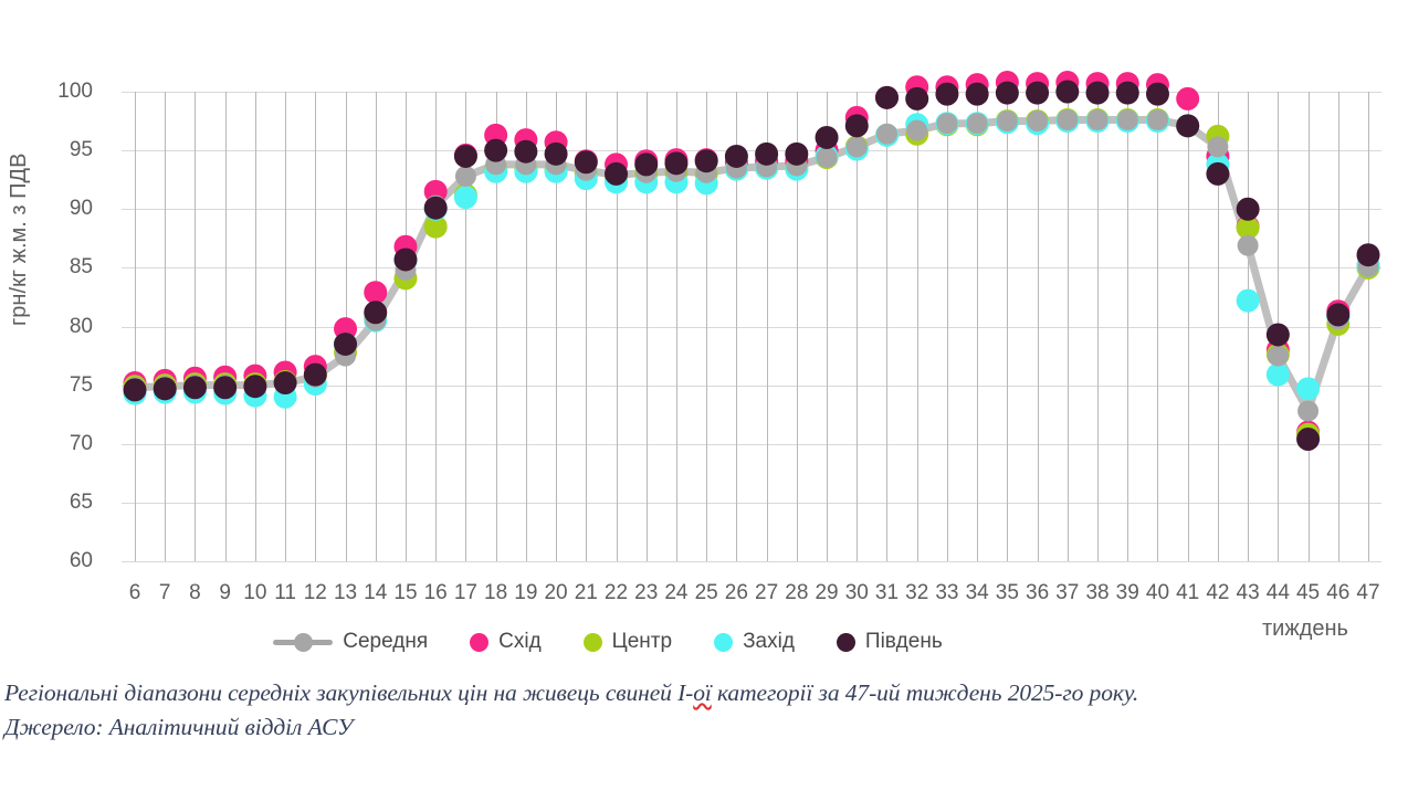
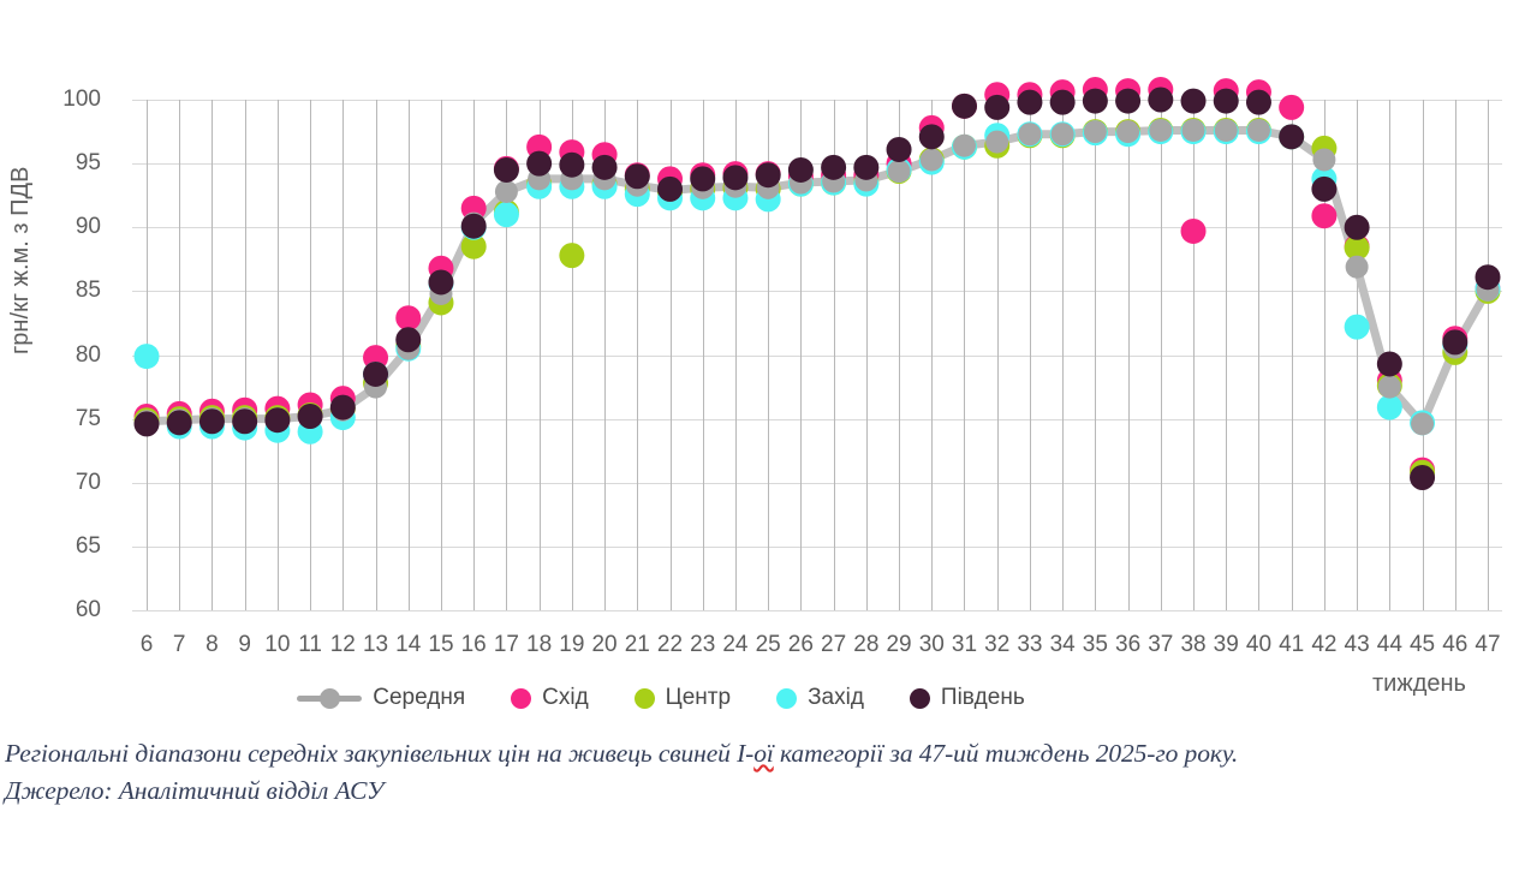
Захід/6: 74.3 -> 79.9
Центр/19: 93.4 -> 87.8
Схід/38: 100.7 -> 89.7
Схід/42: 94.5 -> 90.9
Середня/45: 72.8 -> 74.6
